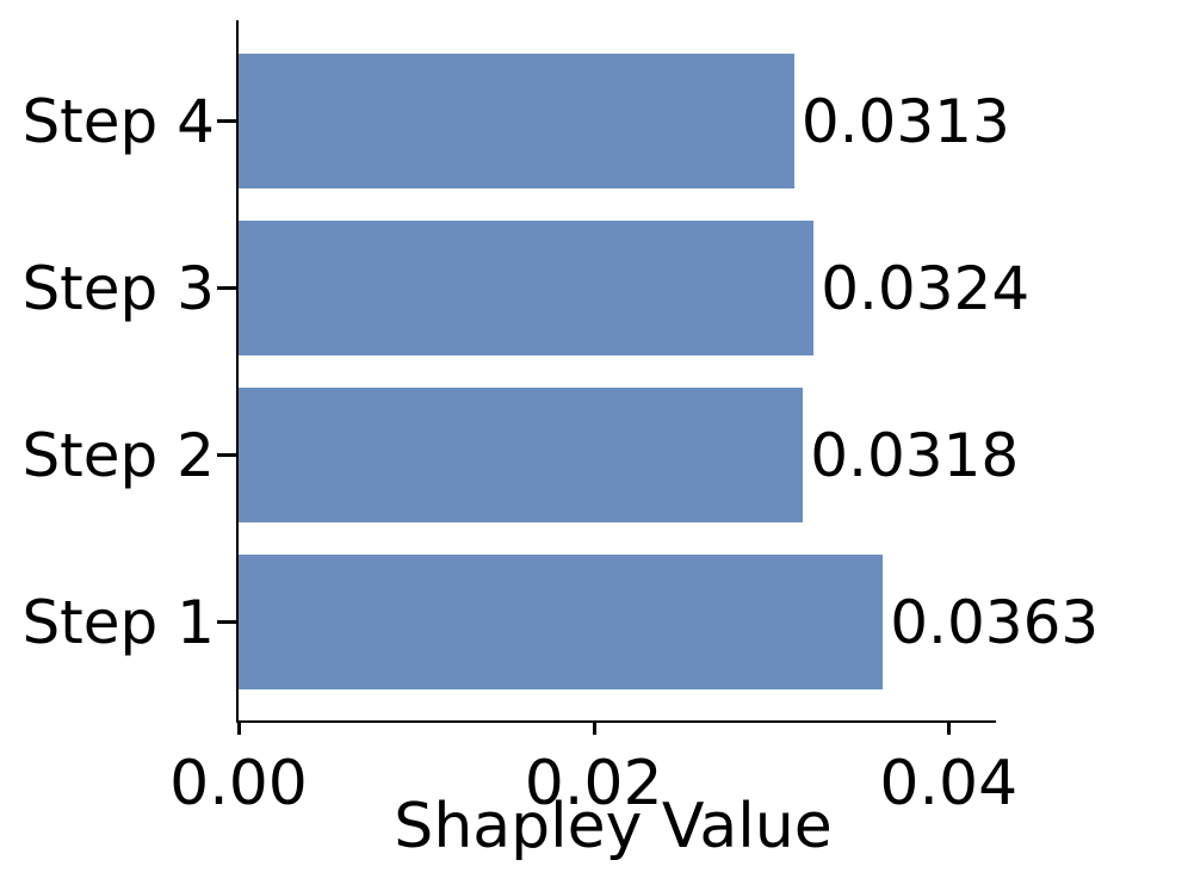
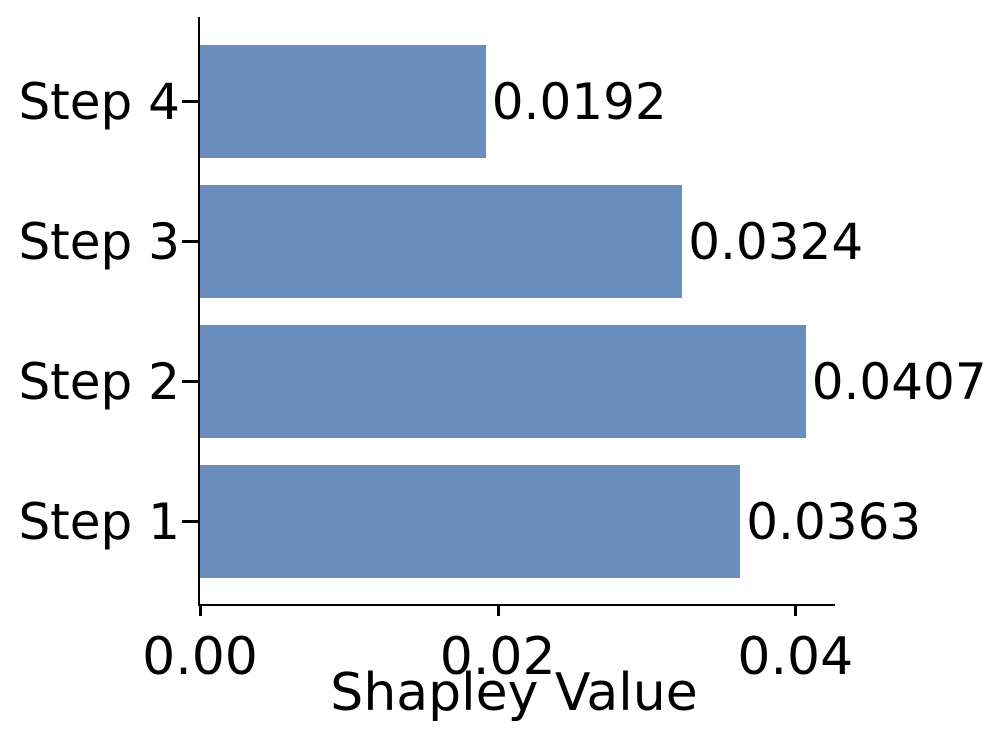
Step 4: 0.0313 -> 0.0192
Step 2: 0.0318 -> 0.0407
